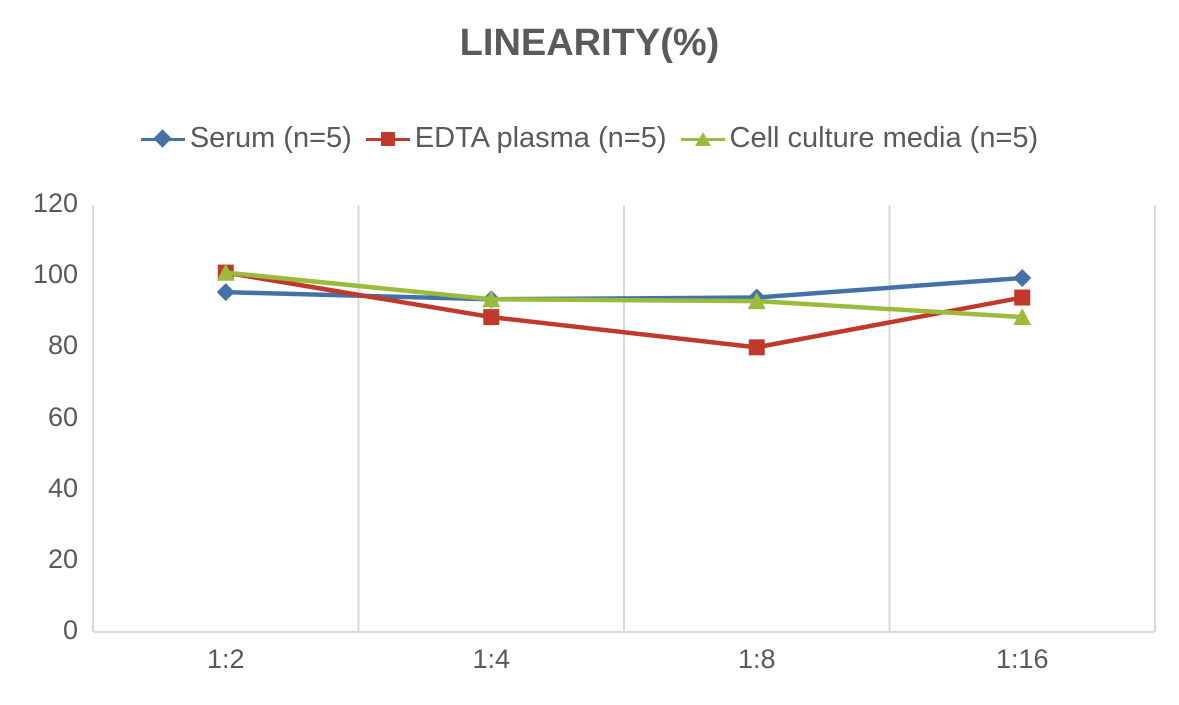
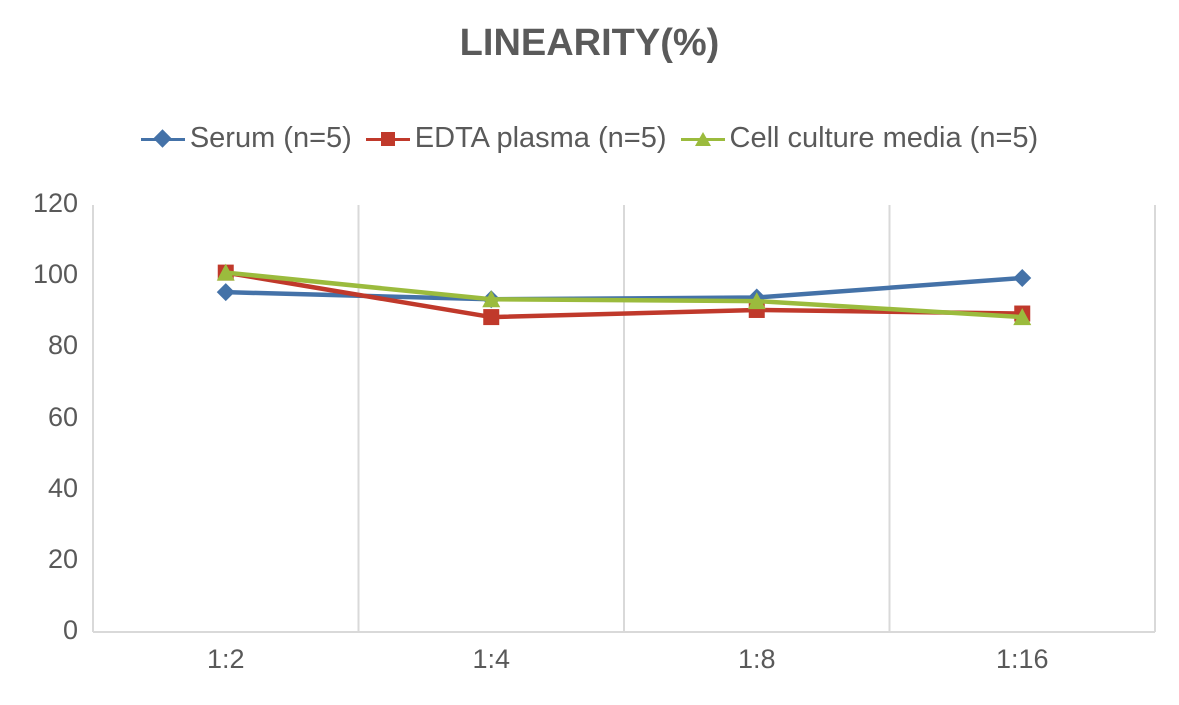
EDTA plasma (n=5)/1:8: 80 -> 90
EDTA plasma (n=5)/1:16: 94 -> 90
